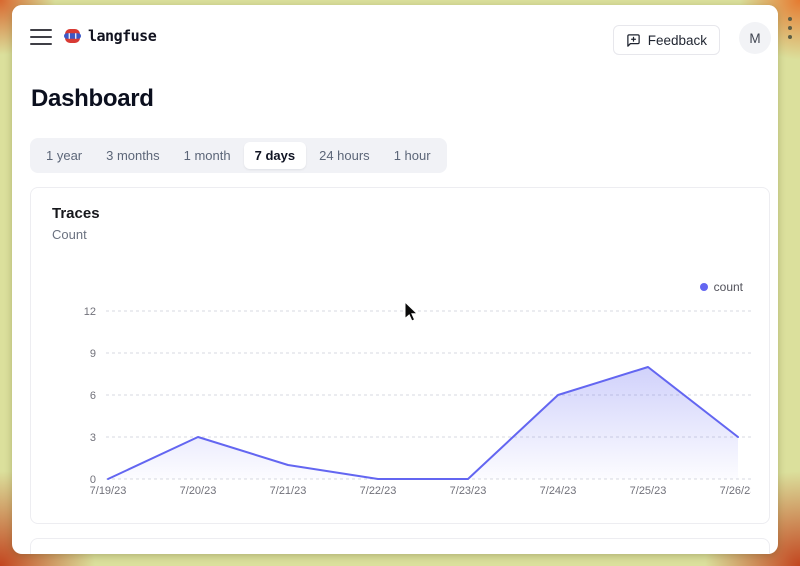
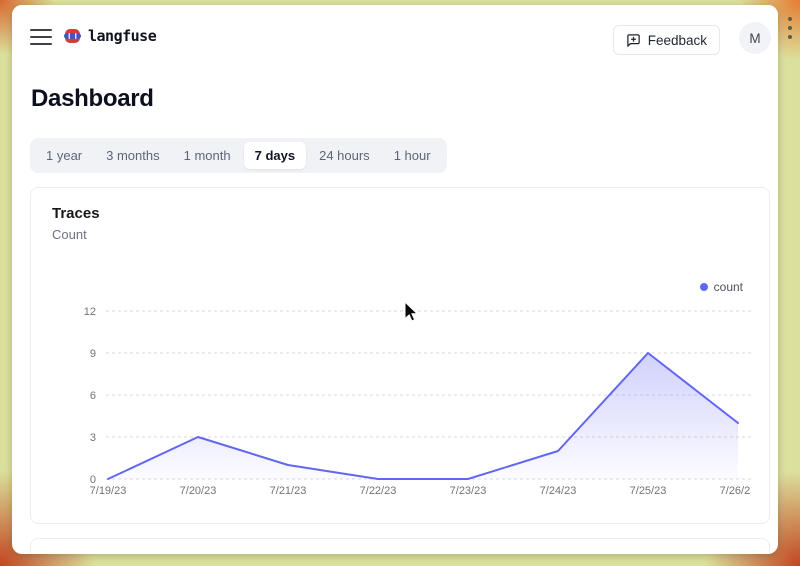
7/24/23: 6 -> 2
7/25/23: 8 -> 9
7/26/23: 3 -> 4
